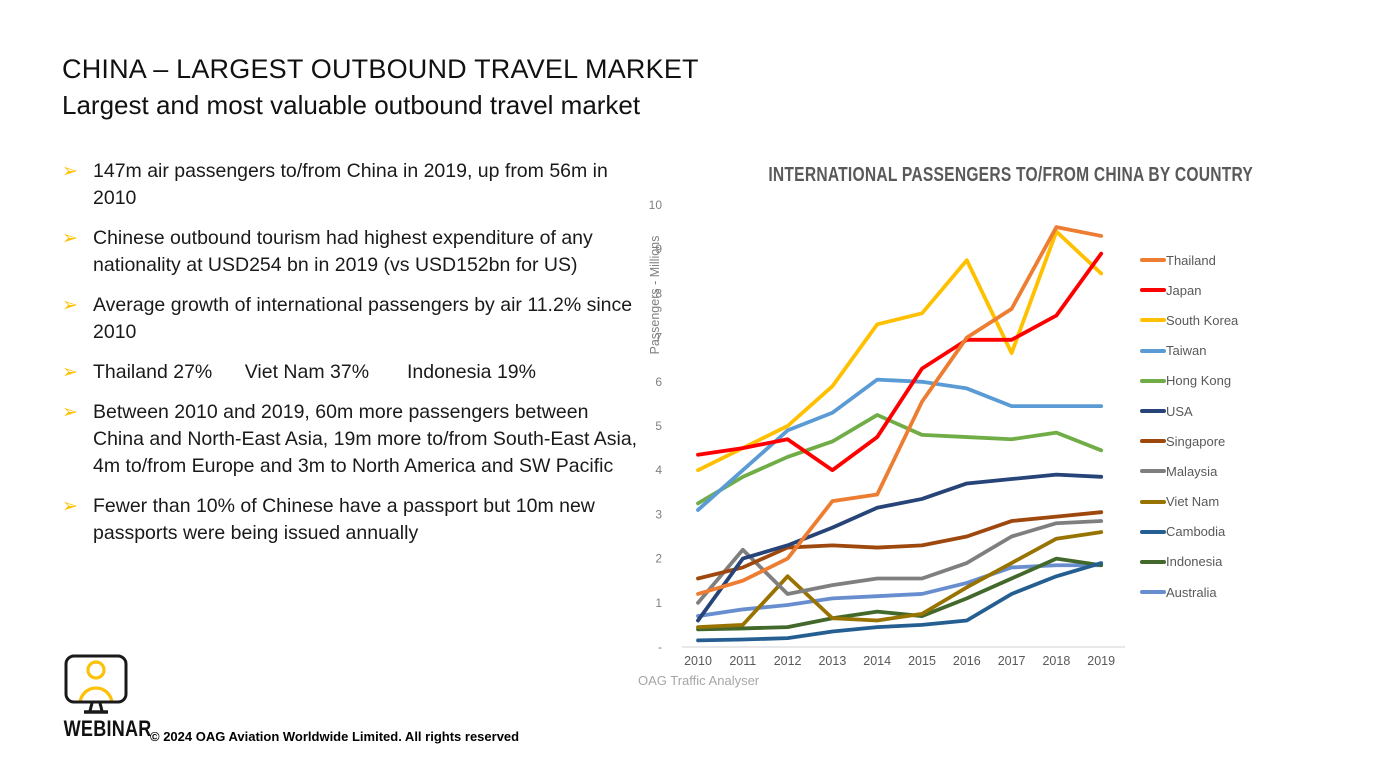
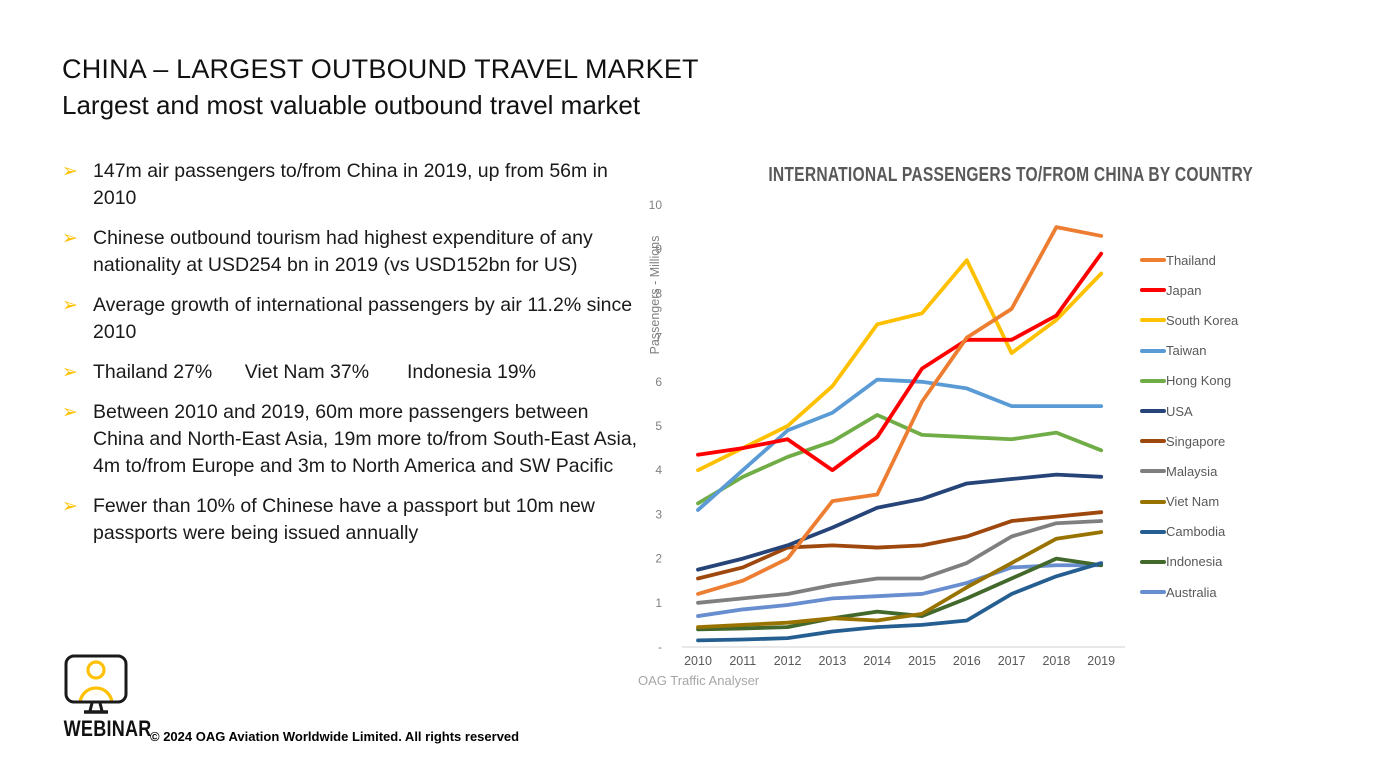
USA/2010: 0.6 -> 1.8
Malaysia/2011: 2.2 -> 1.1
Viet Nam/2012: 1.6 -> 0.6
South Korea/2018: 9.4 -> 7.4
